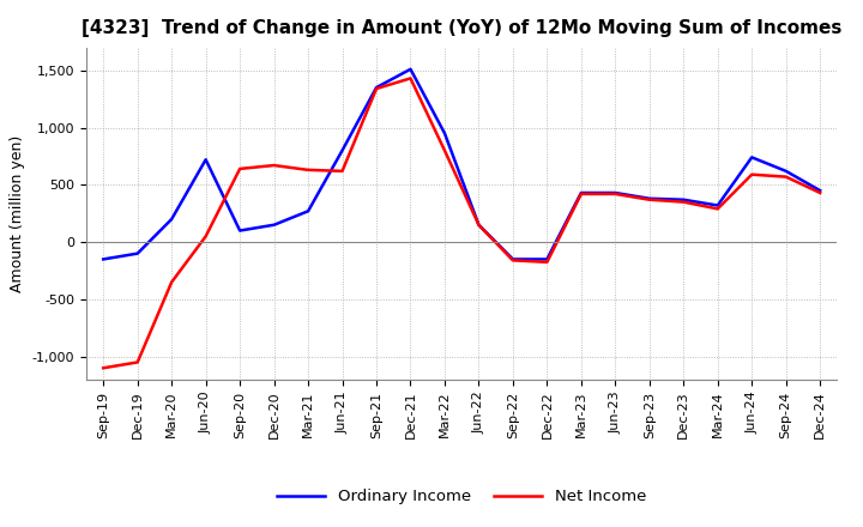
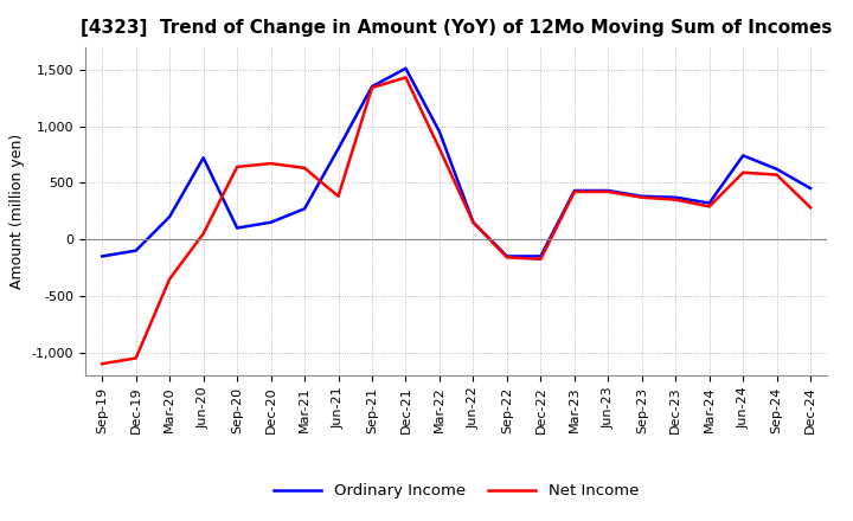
Net Income/Jun-21: 620 -> 380
Net Income/Dec-24: 430 -> 280
